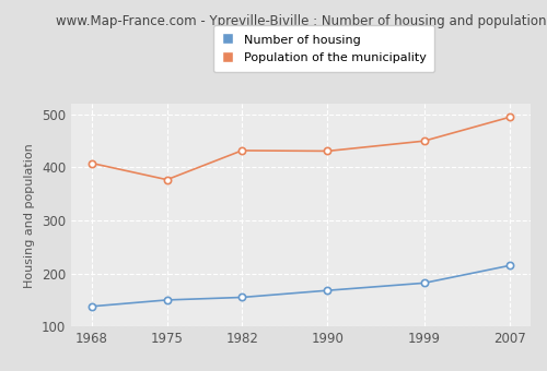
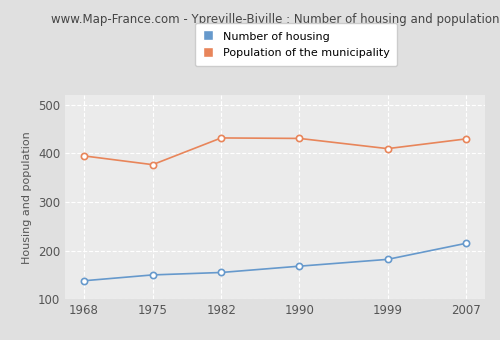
Population of the municipality/1968: 408 -> 395
Population of the municipality/1999: 450 -> 410
Population of the municipality/2007: 495 -> 430
